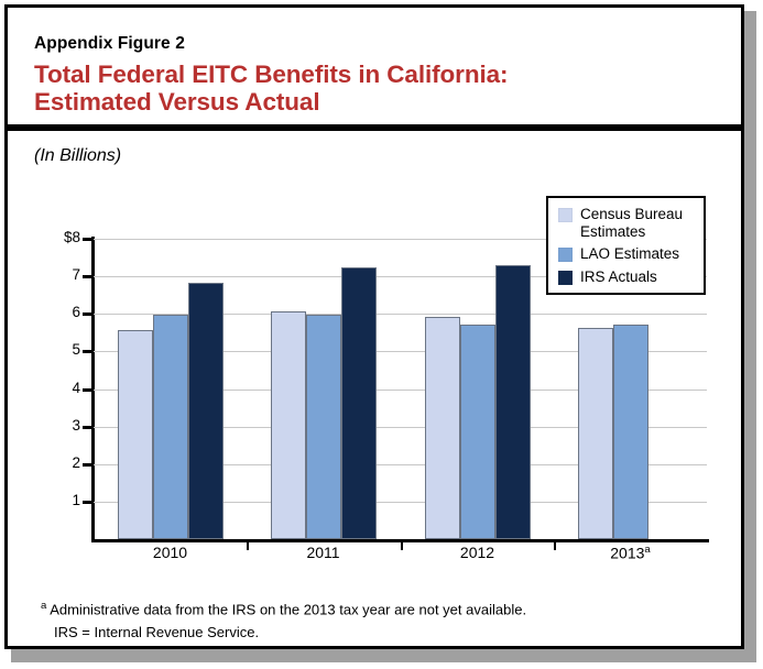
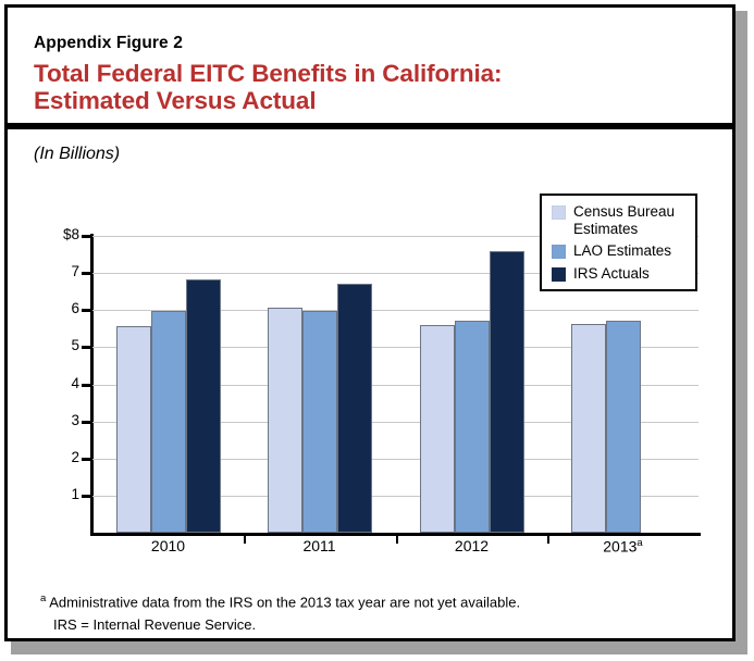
IRS Actuals/2011: $7.2 -> $6.7
Census Bureau Estimates/2012: $5.9 -> $5.6
IRS Actuals/2012: $7.3 -> $7.6
